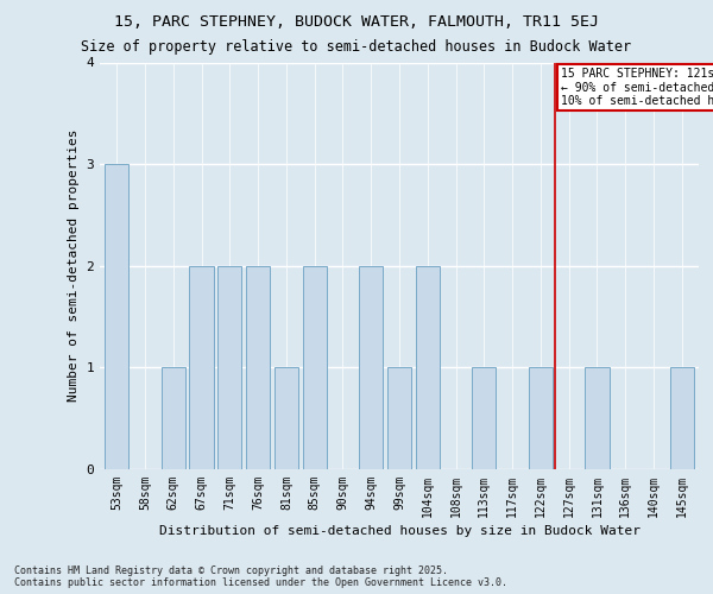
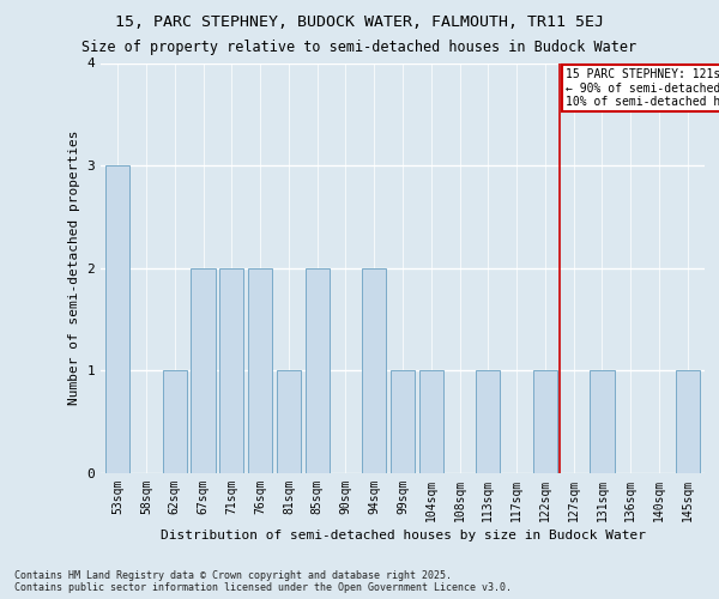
104sqm: 2 -> 1
